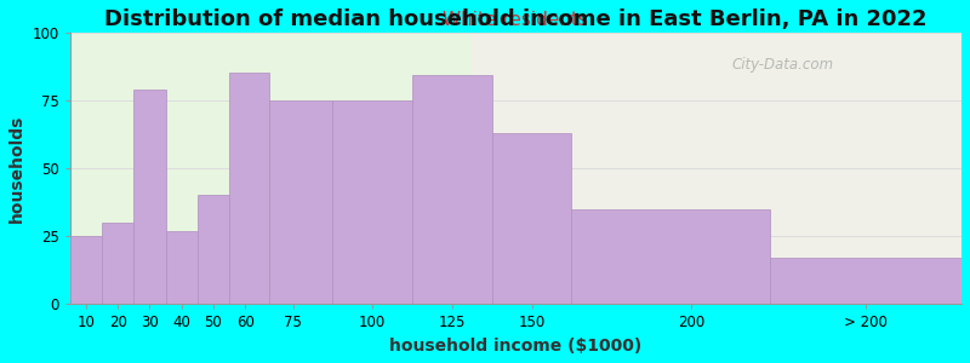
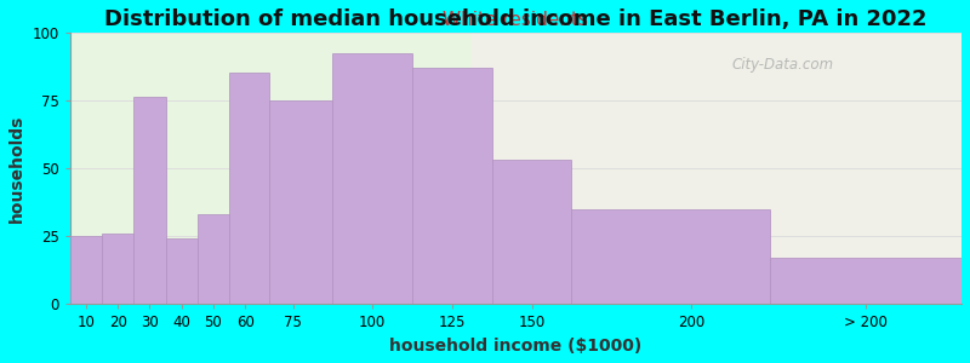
20: 30 -> 26
30: 79 -> 76
40: 27 -> 24
50: 40 -> 33
100: 75 -> 92
125: 84 -> 87
150: 63 -> 53
